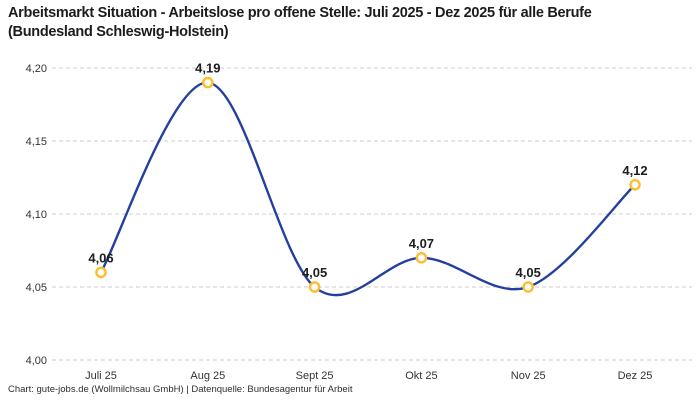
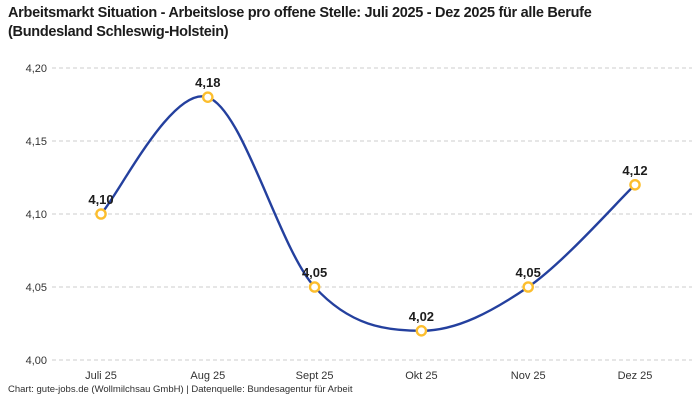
Juli 25: 4,06 -> 4,10
Aug 25: 4,19 -> 4,18
Okt 25: 4,07 -> 4,02
